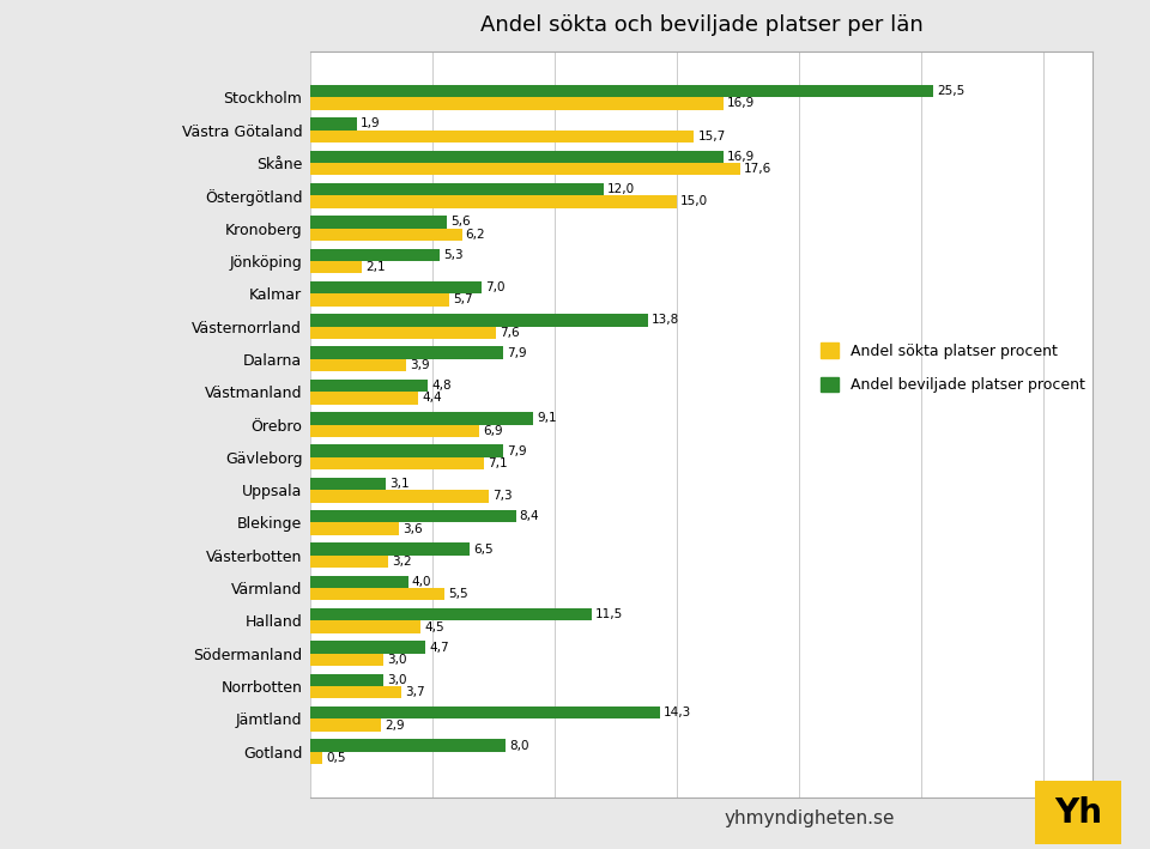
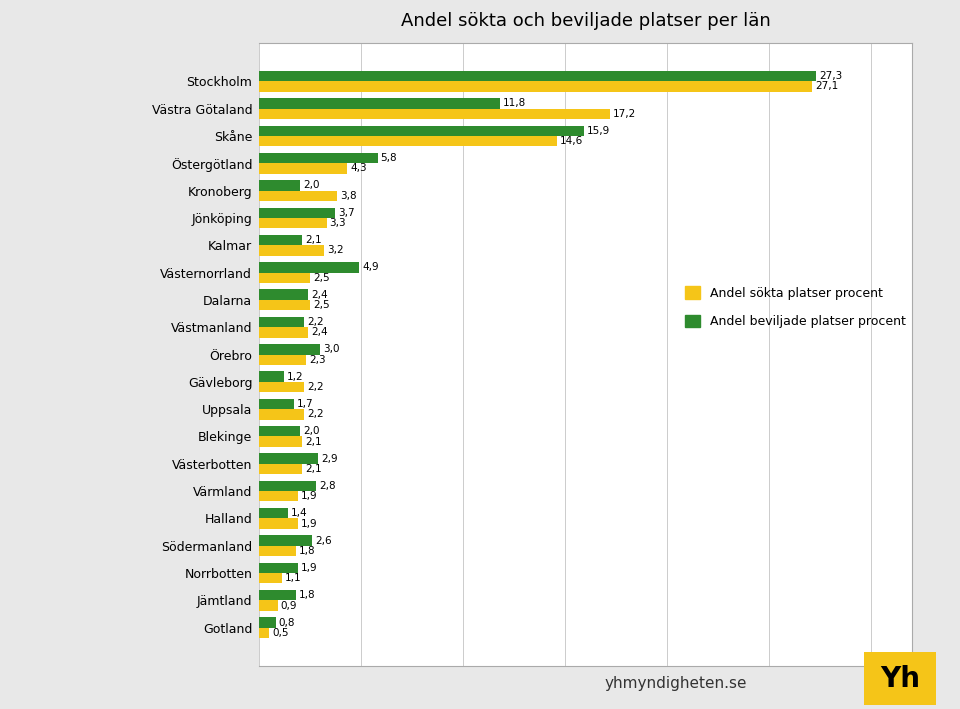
Andel beviljade platser procent/Stockholm: 25,5 -> 27,3
Andel sökta platser procent/Stockholm: 16,9 -> 27,1
Andel beviljade platser procent/Västra Götaland: 1,9 -> 11,8
Andel sökta platser procent/Västra Götaland: 15,7 -> 17,2
Andel beviljade platser procent/Skåne: 16,9 -> 15,9
Andel sökta platser procent/Skåne: 17,6 -> 14,6
Andel beviljade platser procent/Östergötland: 12,0 -> 5,8
Andel sökta platser procent/Östergötland: 15,0 -> 4,3
Andel beviljade platser procent/Kronoberg: 5,6 -> 2,0
Andel sökta platser procent/Kronoberg: 6,2 -> 3,8
Andel beviljade platser procent/Jönköping: 5,3 -> 3,7
Andel sökta platser procent/Jönköping: 2,1 -> 3,3
Andel beviljade platser procent/Kalmar: 7,0 -> 2,1
Andel sökta platser procent/Kalmar: 5,7 -> 3,2
Andel beviljade platser procent/Västernorrland: 13,8 -> 4,9
Andel sökta platser procent/Västernorrland: 7,6 -> 2,5
Andel beviljade platser procent/Dalarna: 7,9 -> 2,4
Andel sökta platser procent/Dalarna: 3,9 -> 2,5
Andel beviljade platser procent/Västmanland: 4,8 -> 2,2
Andel sökta platser procent/Västmanland: 4,4 -> 2,4
Andel beviljade platser procent/Örebro: 9,1 -> 3,0
Andel sökta platser procent/Örebro: 6,9 -> 2,3
Andel beviljade platser procent/Gävleborg: 7,9 -> 1,2
Andel sökta platser procent/Gävleborg: 7,1 -> 2,2
Andel beviljade platser procent/Uppsala: 3,1 -> 1,7
Andel sökta platser procent/Uppsala: 7,3 -> 2,2
Andel beviljade platser procent/Blekinge: 8,4 -> 2,0
Andel sökta platser procent/Blekinge: 3,6 -> 2,1
Andel beviljade platser procent/Västerbotten: 6,5 -> 2,9
Andel sökta platser procent/Västerbotten: 3,2 -> 2,1
Andel beviljade platser procent/Värmland: 4,0 -> 2,8
Andel sökta platser procent/Värmland: 5,5 -> 1,9
Andel beviljade platser procent/Halland: 11,5 -> 1,4
Andel sökta platser procent/Halland: 4,5 -> 1,9
Andel beviljade platser procent/Södermanland: 4,7 -> 2,6
Andel sökta platser procent/Södermanland: 3,0 -> 1,8
Andel beviljade platser procent/Norrbotten: 3,0 -> 1,9
Andel sökta platser procent/Norrbotten: 3,7 -> 1,1
Andel beviljade platser procent/Jämtland: 14,3 -> 1,8
Andel sökta platser procent/Jämtland: 2,9 -> 0,9
Andel beviljade platser procent/Gotland: 8,0 -> 0,8
